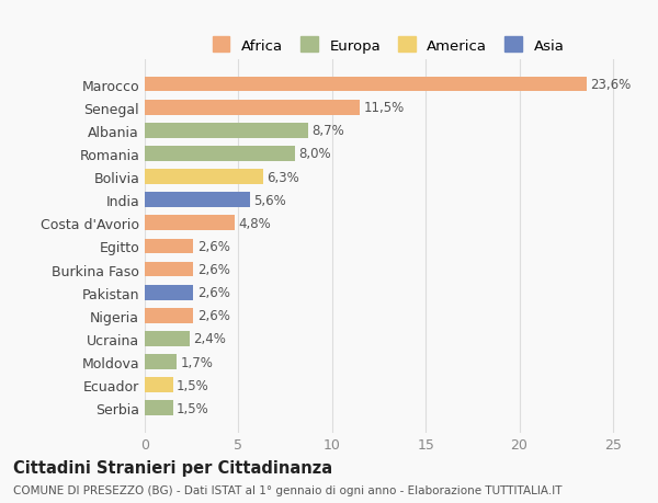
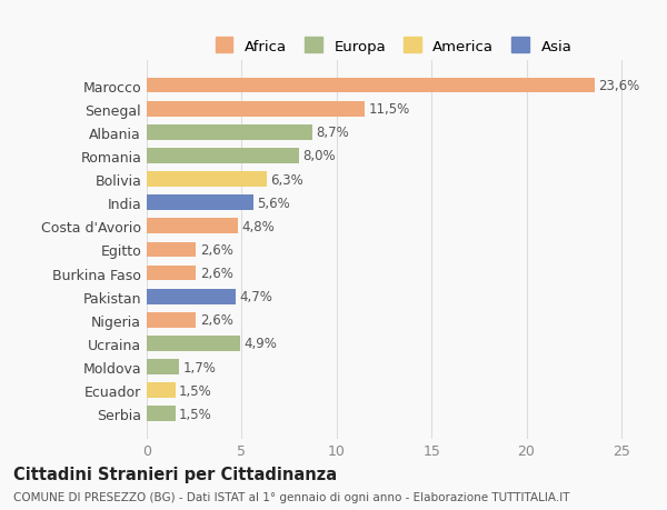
Pakistan: 2,6% -> 4,7%
Ucraina: 2,4% -> 4,9%
